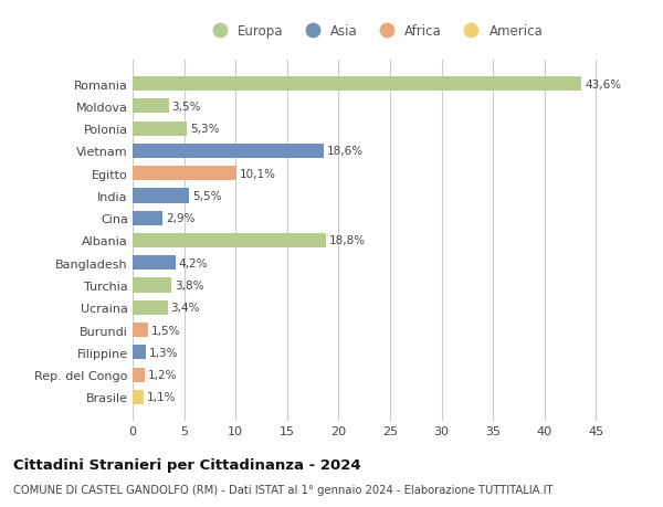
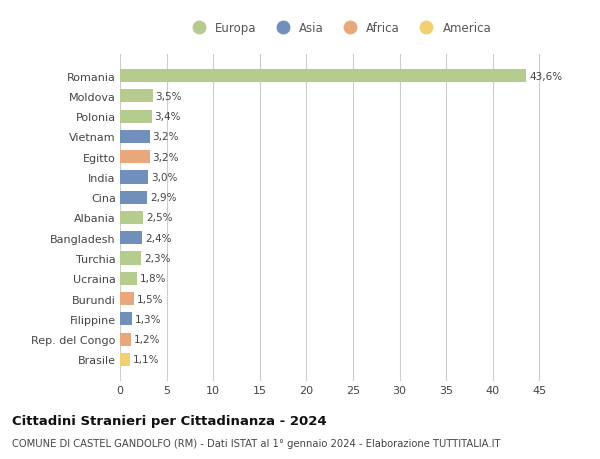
Polonia: 5,3% -> 3,4%
Vietnam: 18,6% -> 3,2%
Egitto: 10,1% -> 3,2%
India: 5,5% -> 3,0%
Albania: 18,8% -> 2,5%
Bangladesh: 4,2% -> 2,4%
Turchia: 3,8% -> 2,3%
Ucraina: 3,4% -> 1,8%
